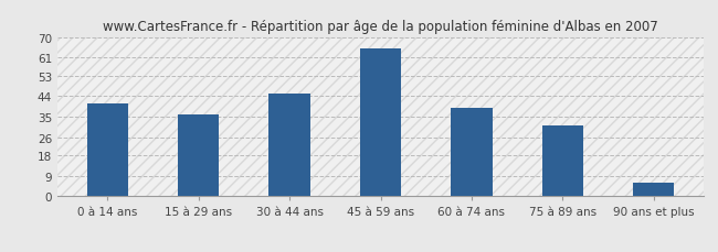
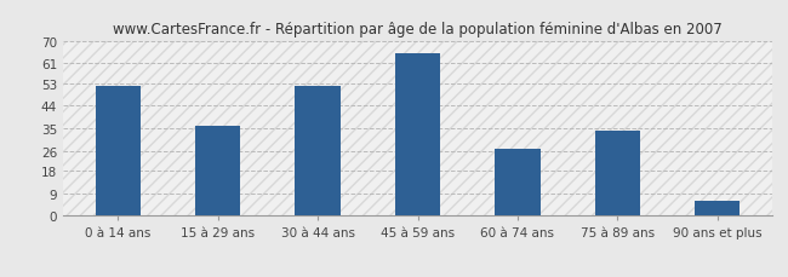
0 à 14 ans: 41 -> 52
30 à 44 ans: 45 -> 52
60 à 74 ans: 39 -> 27
75 à 89 ans: 31 -> 34
